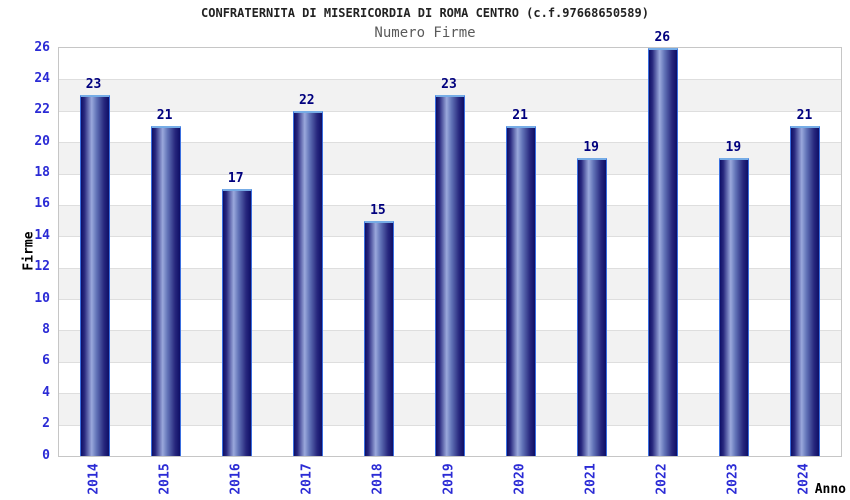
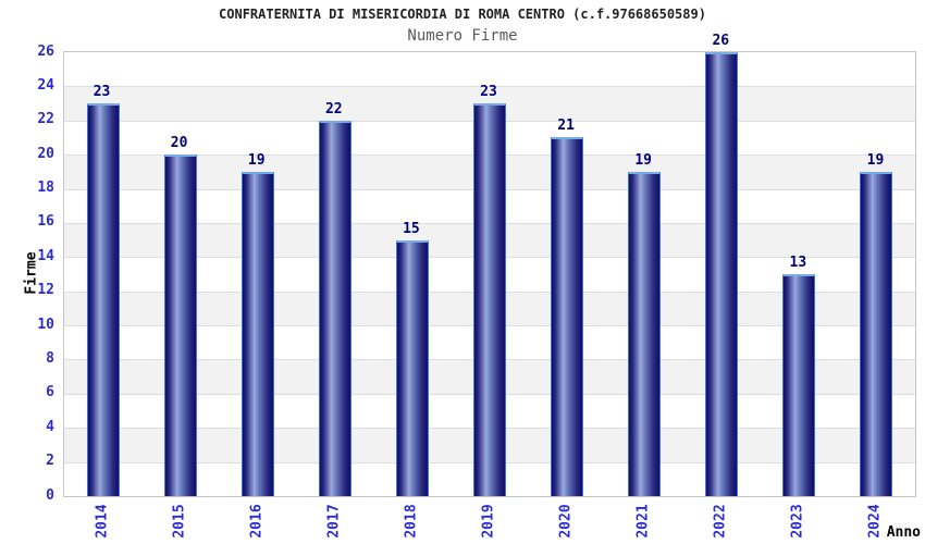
2015: 21 -> 20
2016: 17 -> 19
2023: 19 -> 13
2024: 21 -> 19
